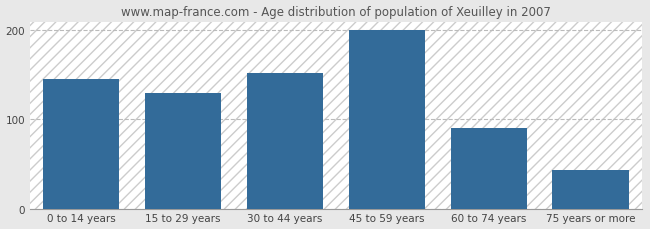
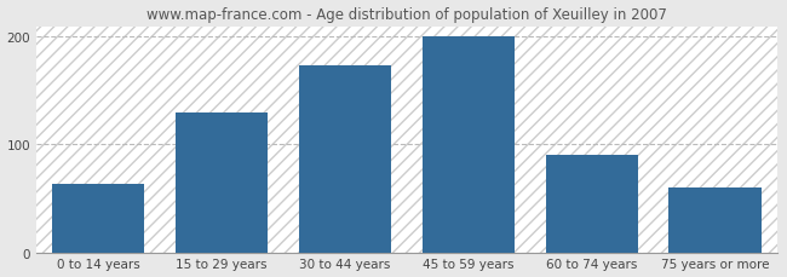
0 to 14 years: 145 -> 64
30 to 44 years: 152 -> 174
75 years or more: 43 -> 60
